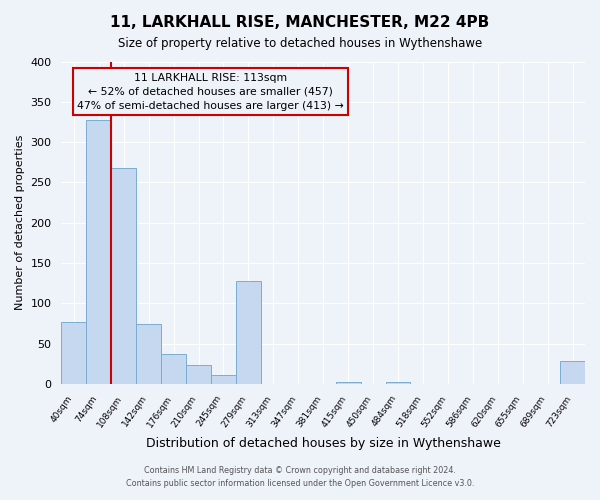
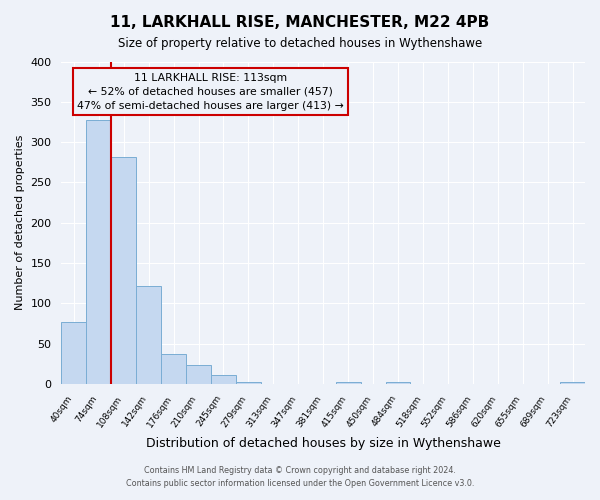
108sqm: 268 -> 281
142sqm: 74 -> 122
279sqm: 128 -> 3
723sqm: 28 -> 2
